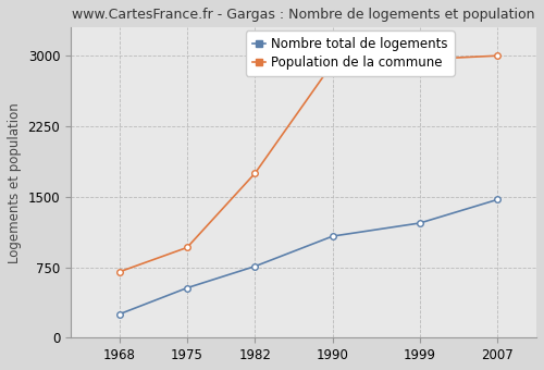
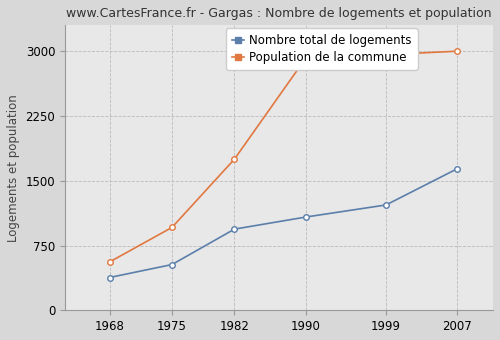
Nombre total de logements/1968: 250 -> 380
Population de la commune/1968: 700 -> 560
Nombre total de logements/1982: 760 -> 940
Nombre total de logements/2007: 1470 -> 1640
